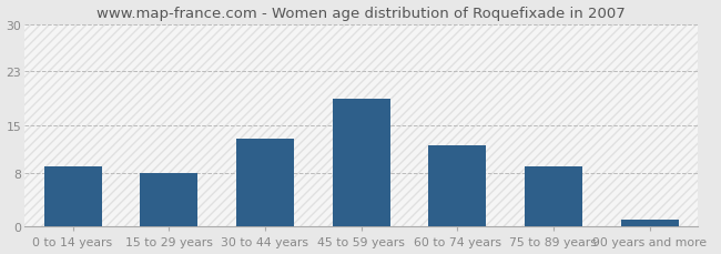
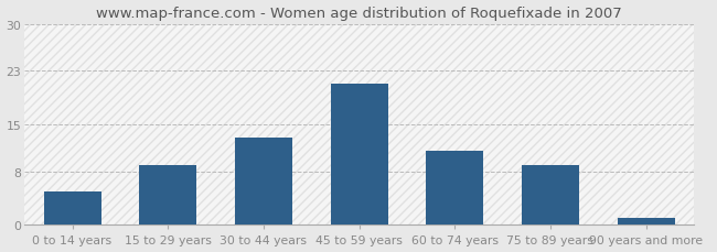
0 to 14 years: 9 -> 5
15 to 29 years: 8 -> 9
45 to 59 years: 19 -> 21
60 to 74 years: 12 -> 11
